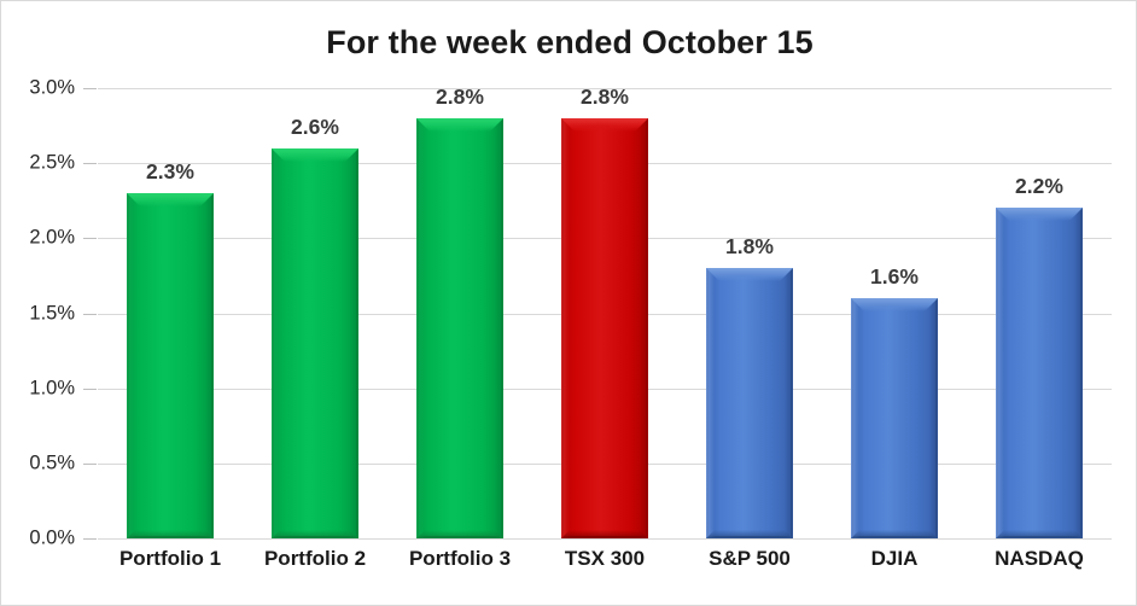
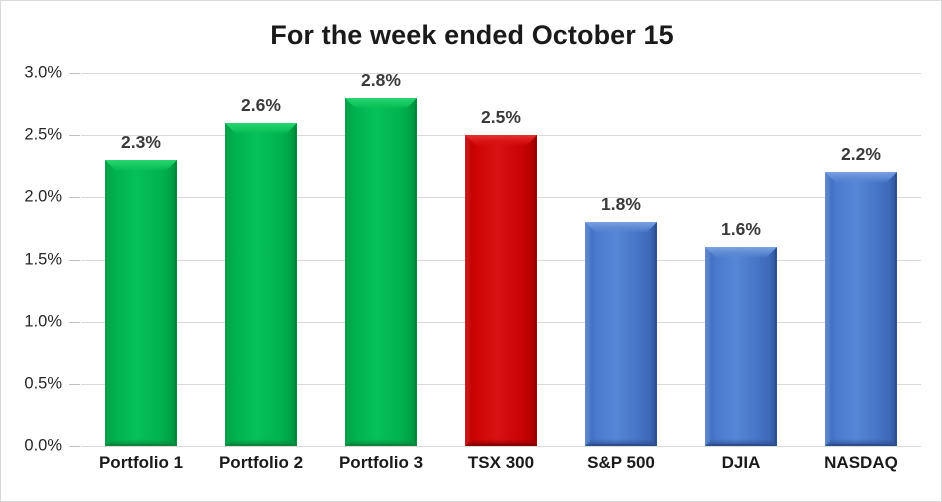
TSX 300: 2.8% -> 2.5%
